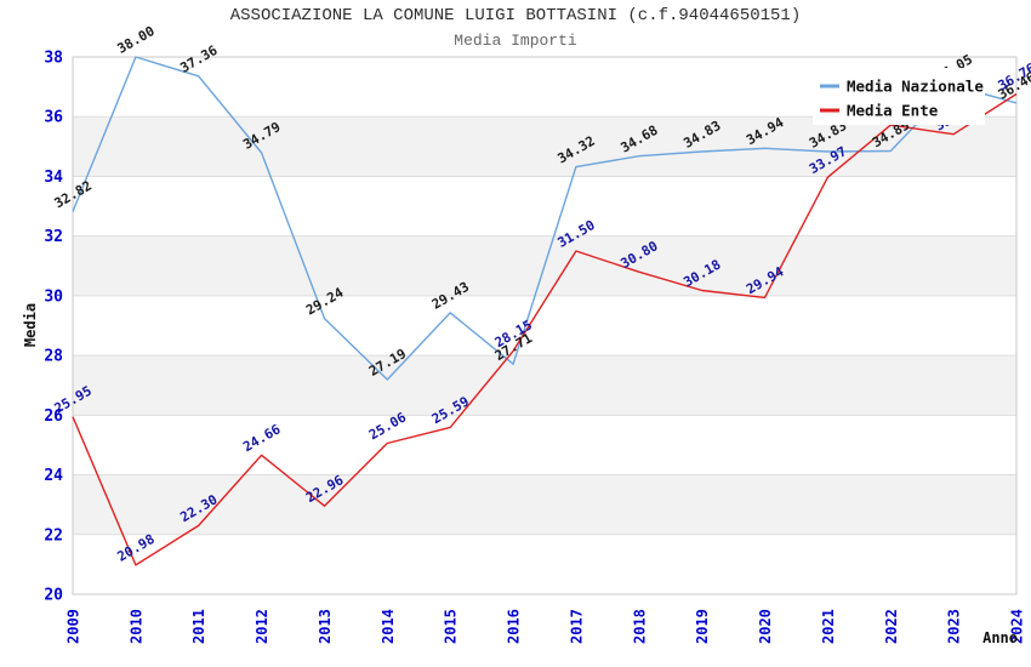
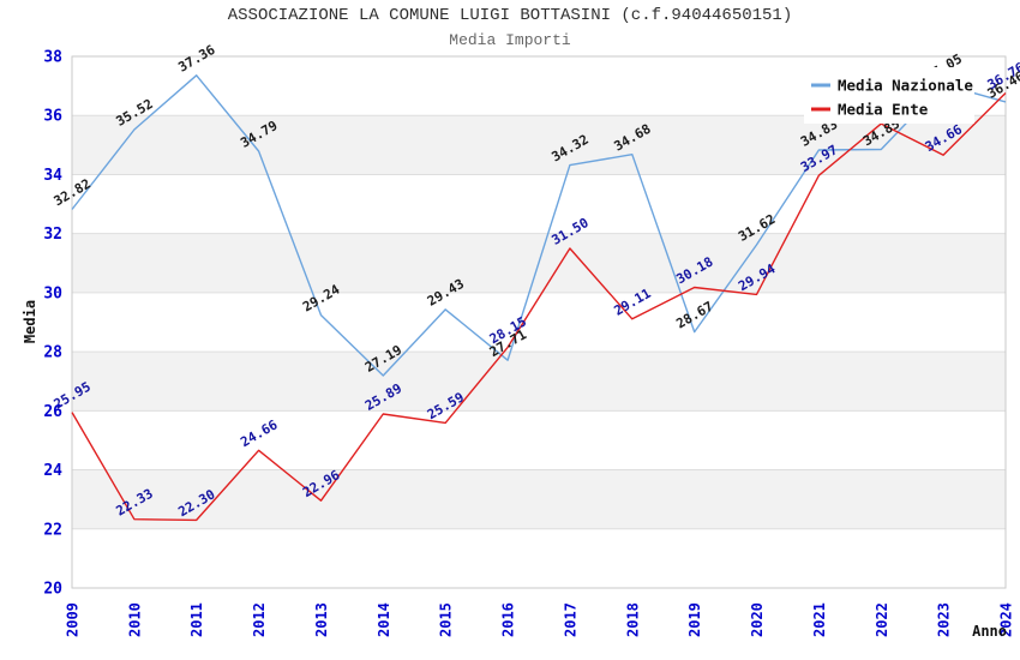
Media Nazionale/2010: 38.00 -> 35.52
Media Ente/2010: 20.98 -> 22.33
Media Ente/2014: 25.06 -> 25.89
Media Ente/2018: 30.80 -> 29.11
Media Nazionale/2019: 34.83 -> 28.67
Media Nazionale/2020: 34.94 -> 31.62
Media Ente/2023: 35.41 -> 34.66
